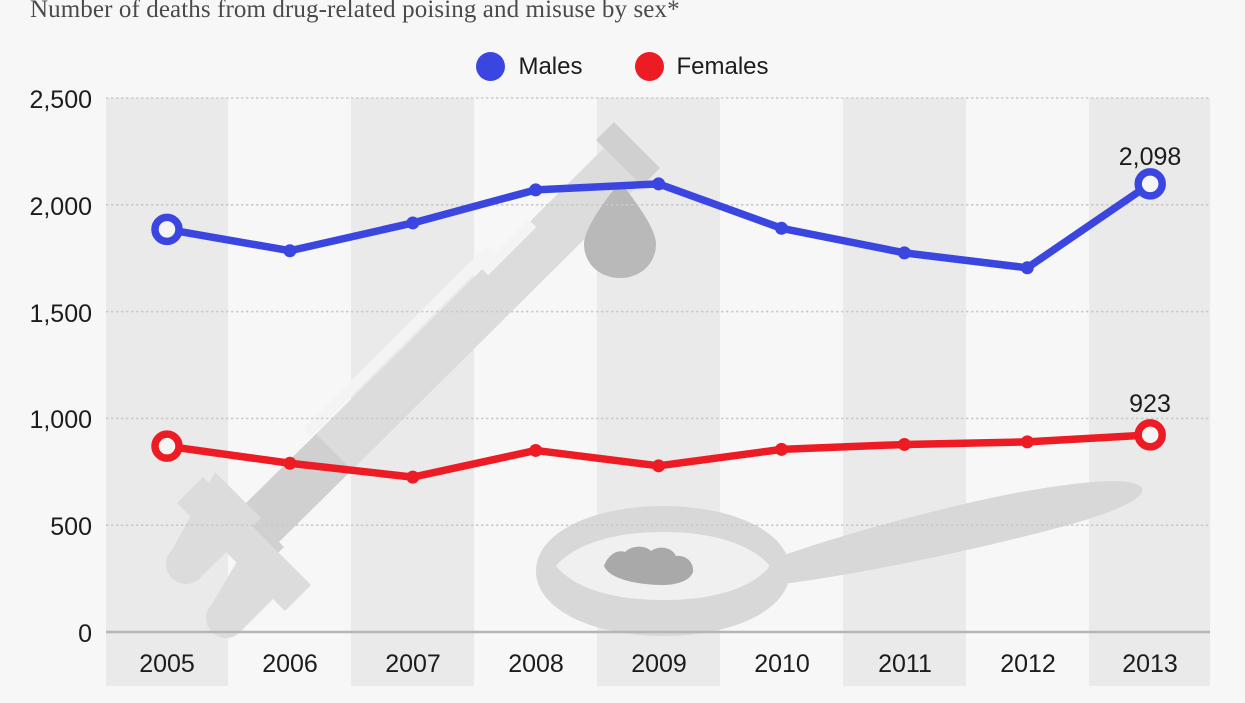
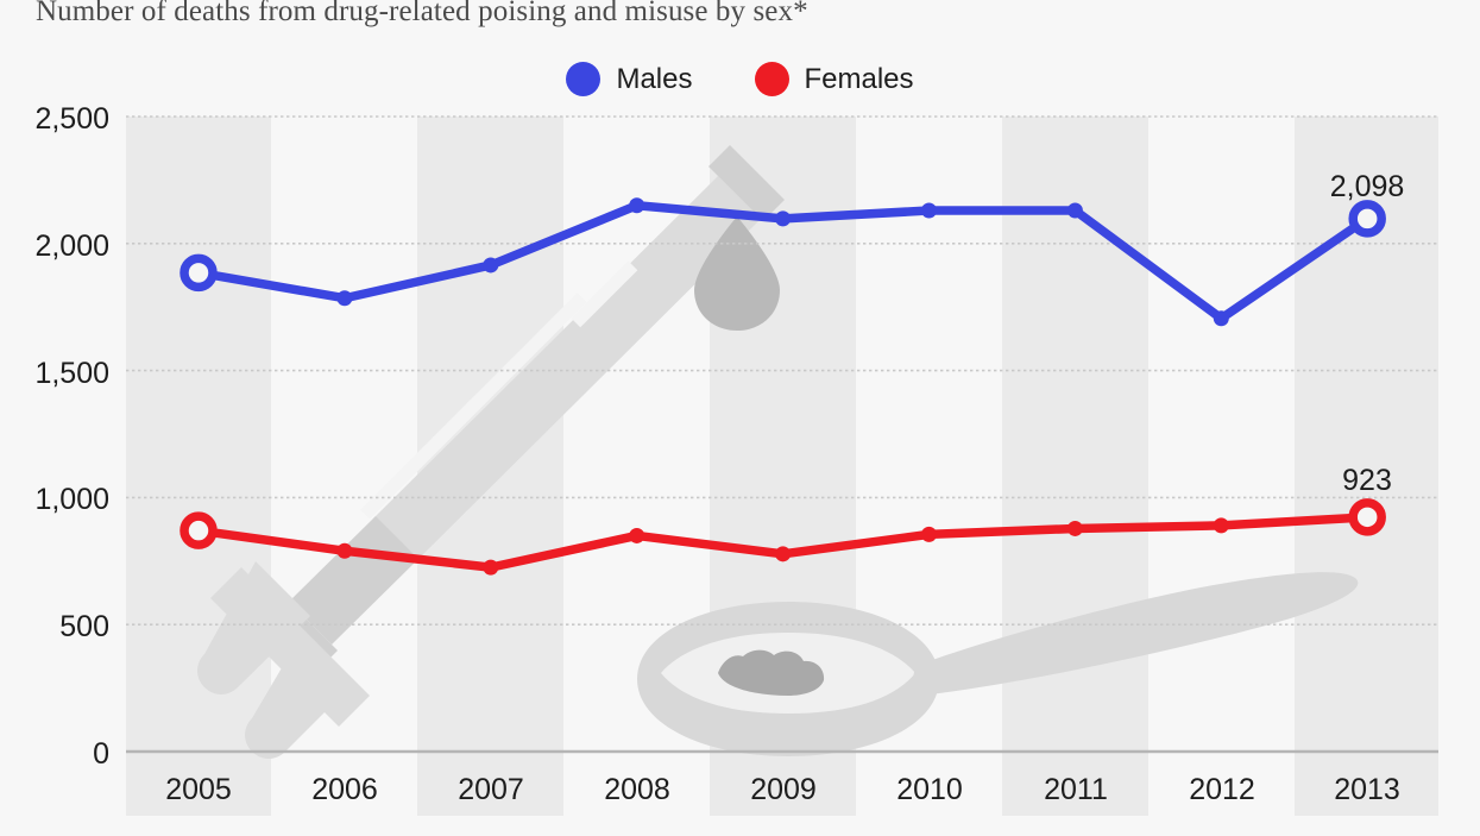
Males/2008: 2070 -> 2150
Males/2010: 1890 -> 2130
Males/2011: 1780 -> 2130
